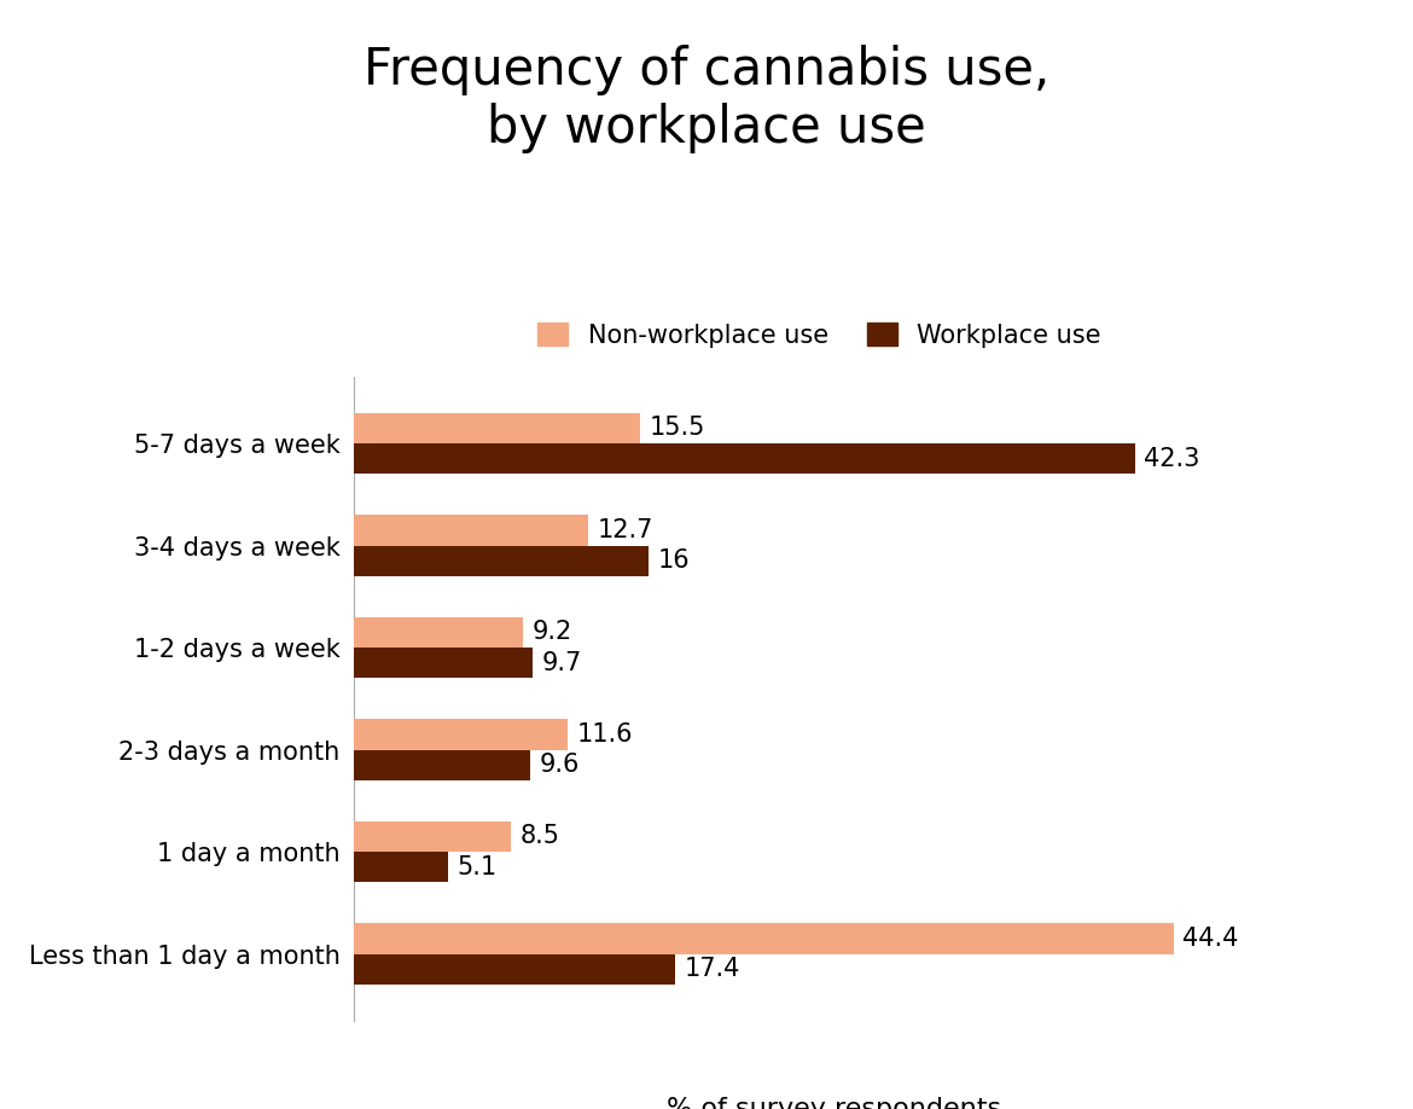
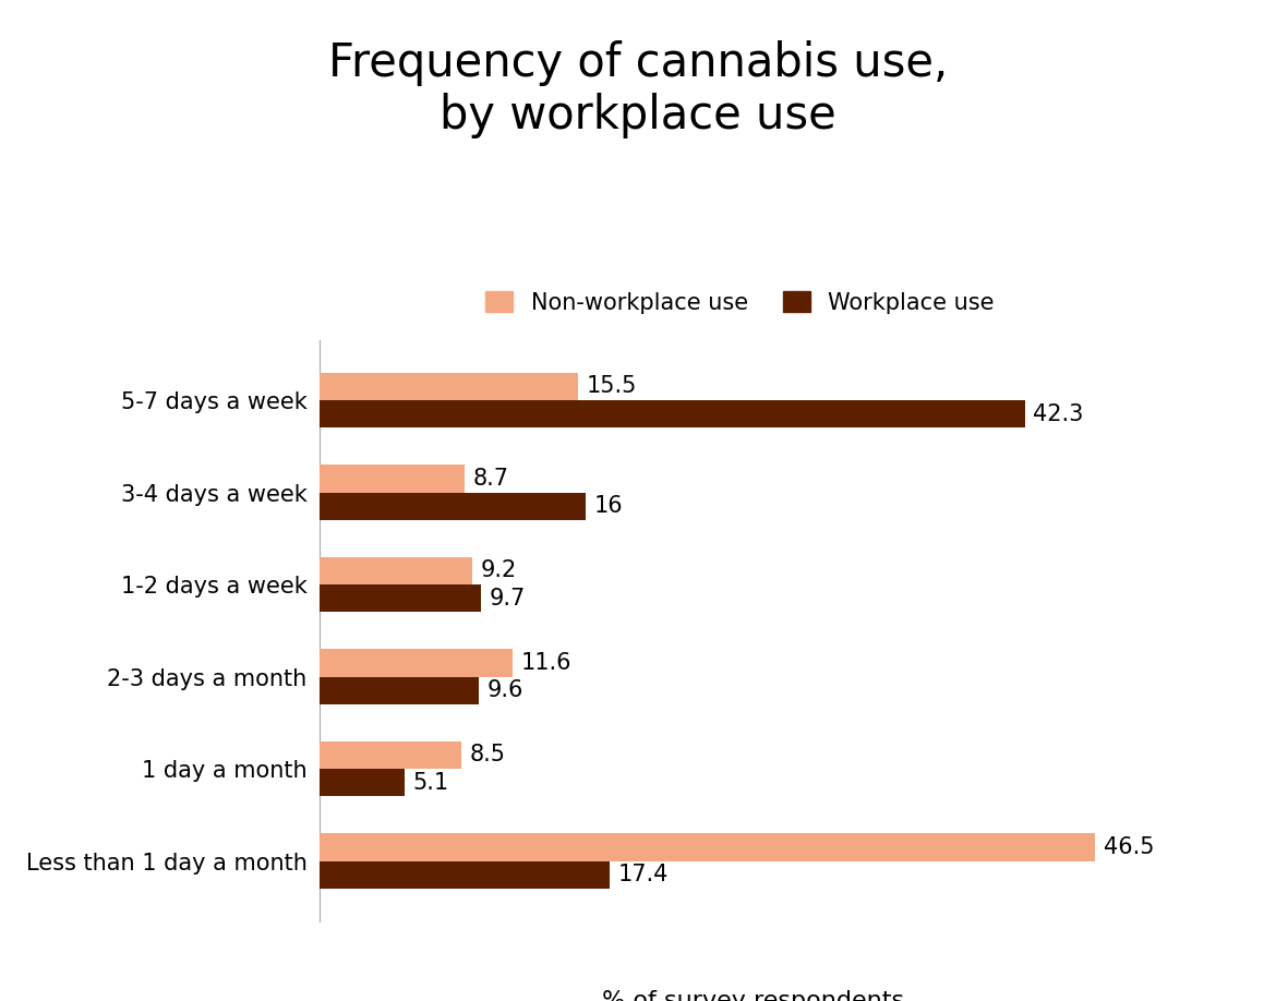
Non-workplace use/3-4 days a week: 12.7 -> 8.7
Non-workplace use/Less than 1 day a month: 44.4 -> 46.5
